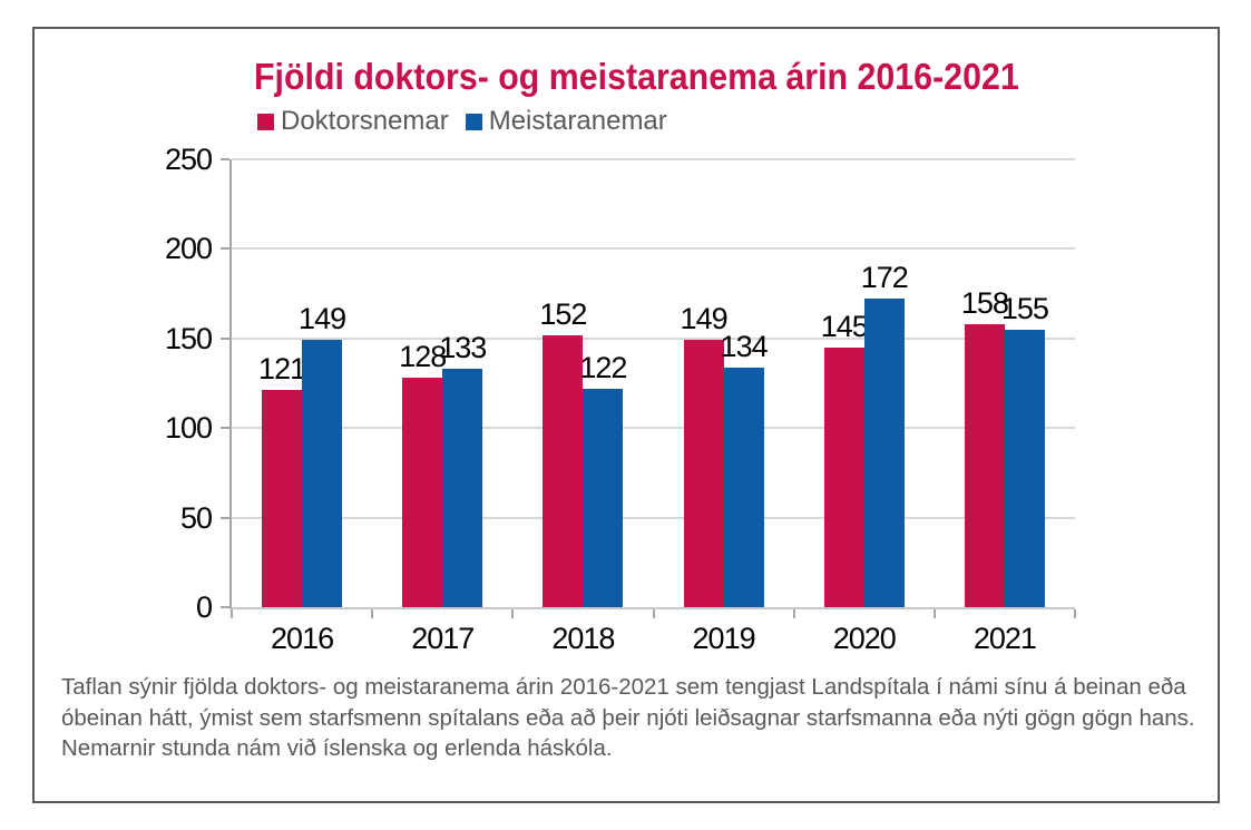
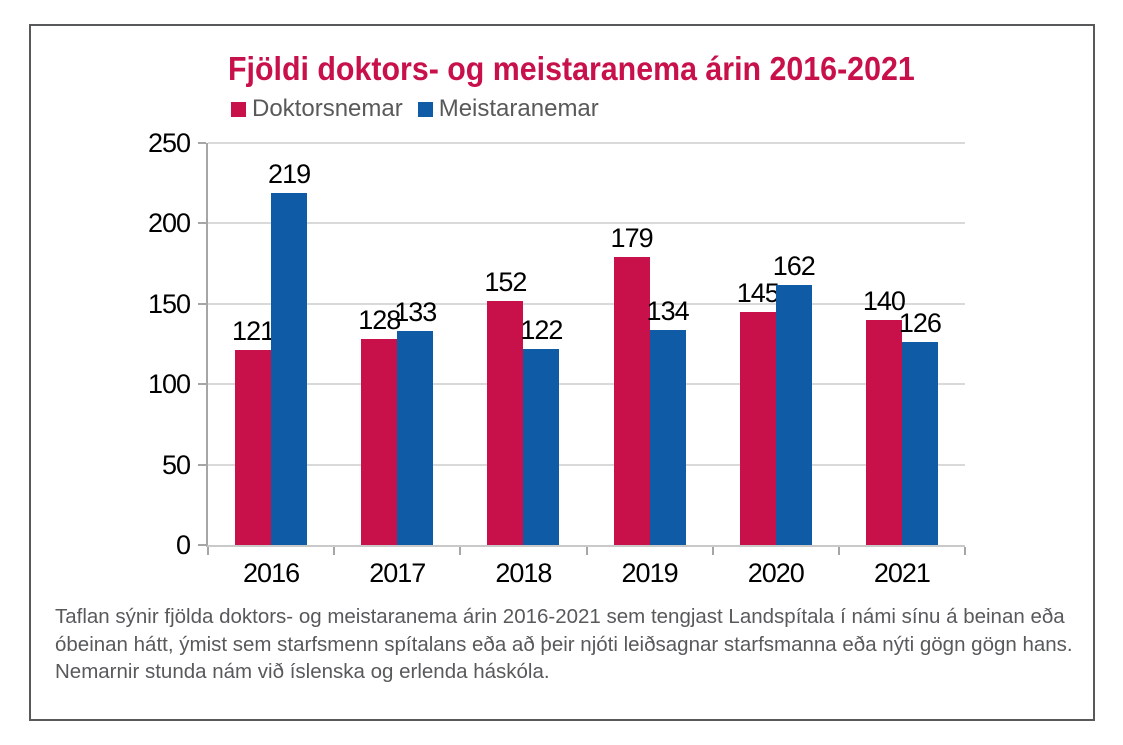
Meistaranemar/2016: 149 -> 219
Doktorsnemar/2019: 149 -> 179
Meistaranemar/2020: 172 -> 162
Doktorsnemar/2021: 158 -> 140
Meistaranemar/2021: 155 -> 126
